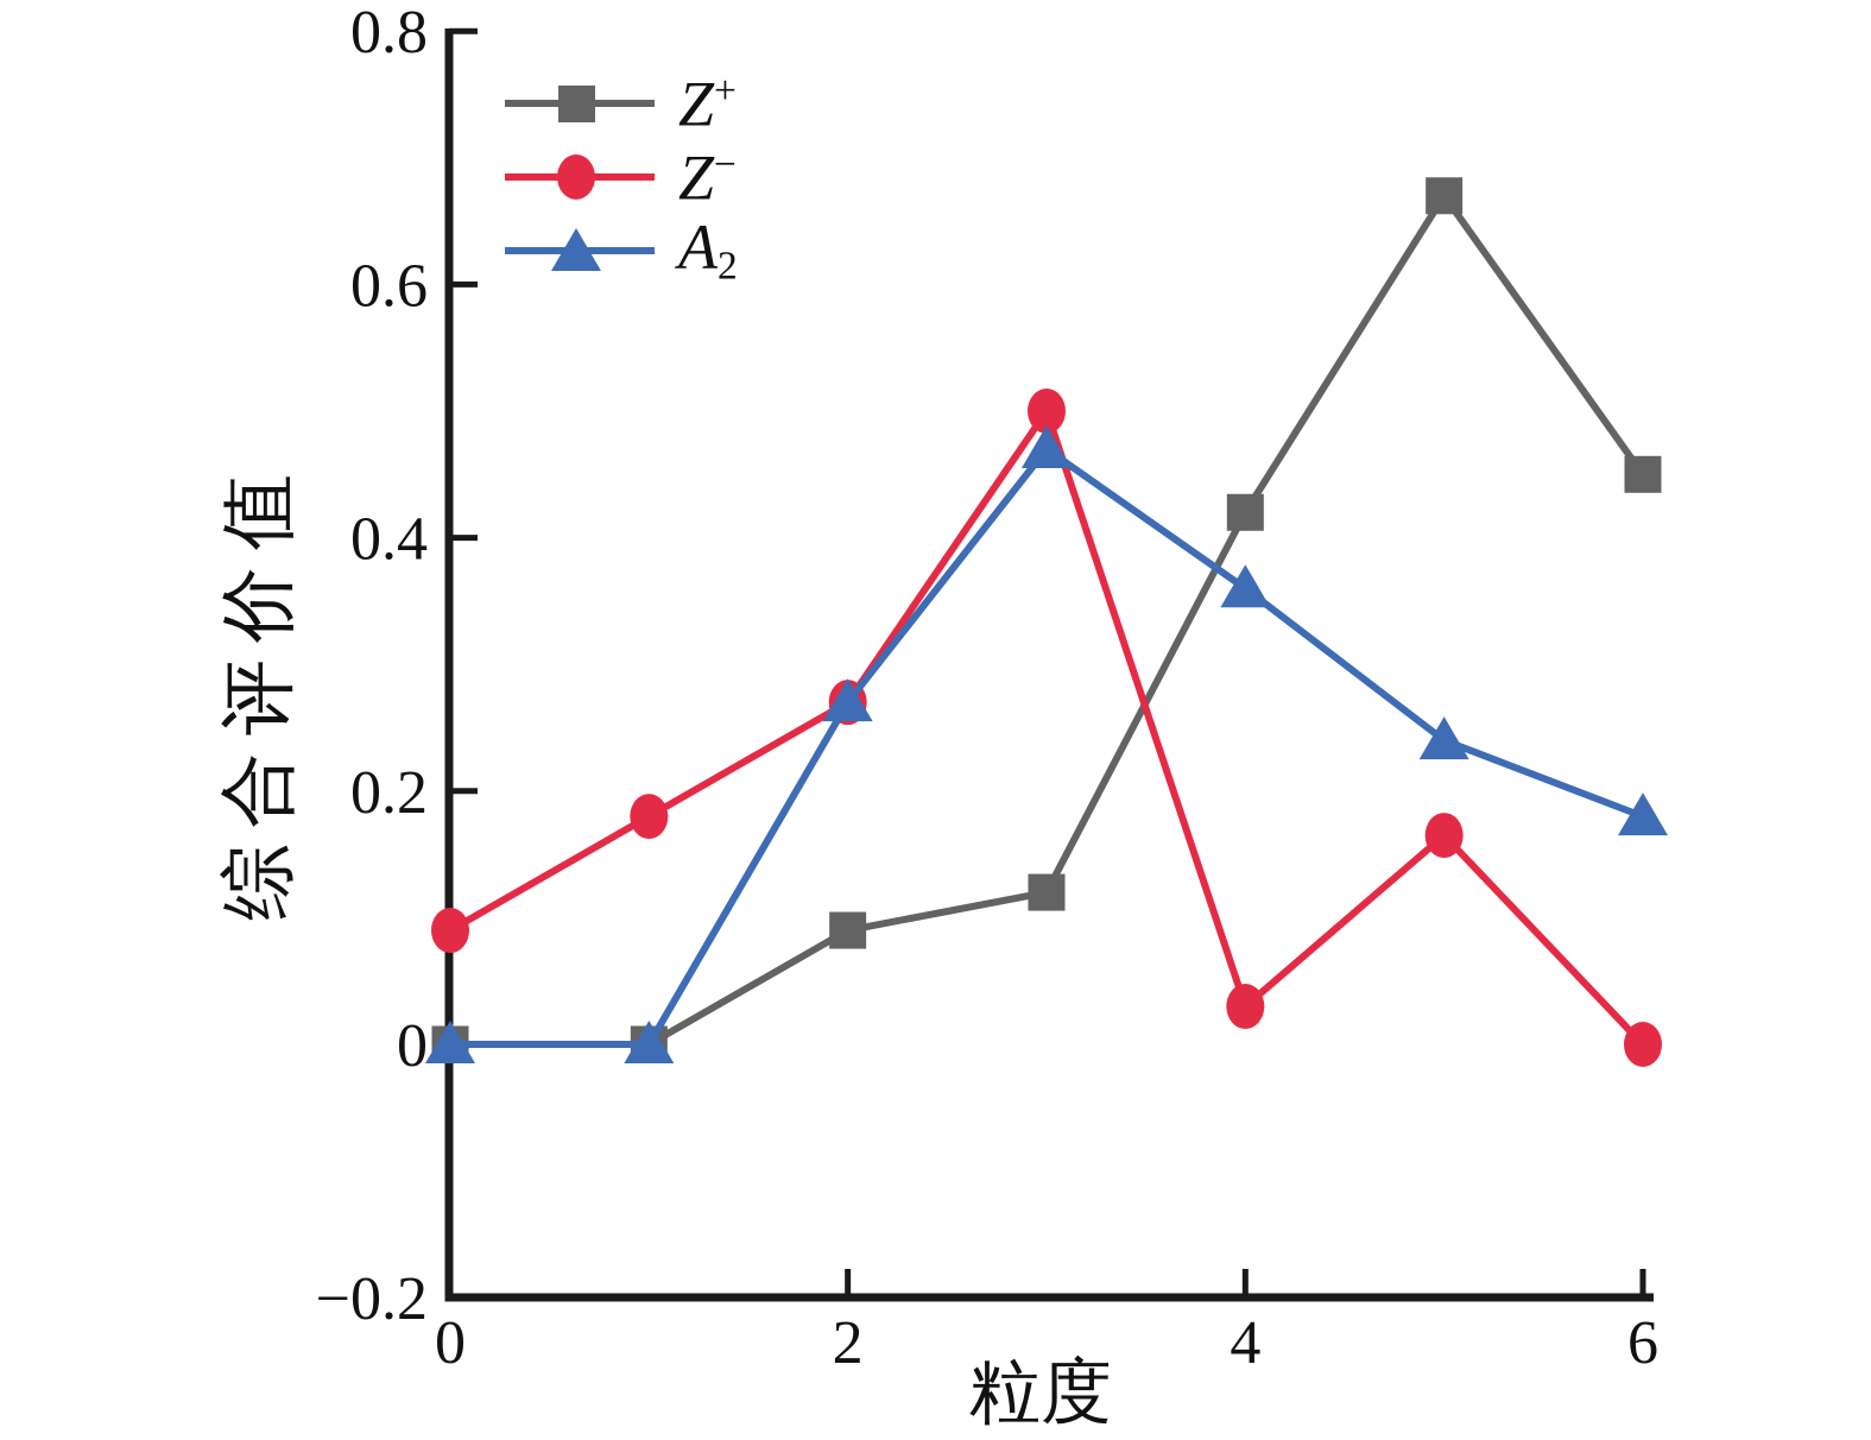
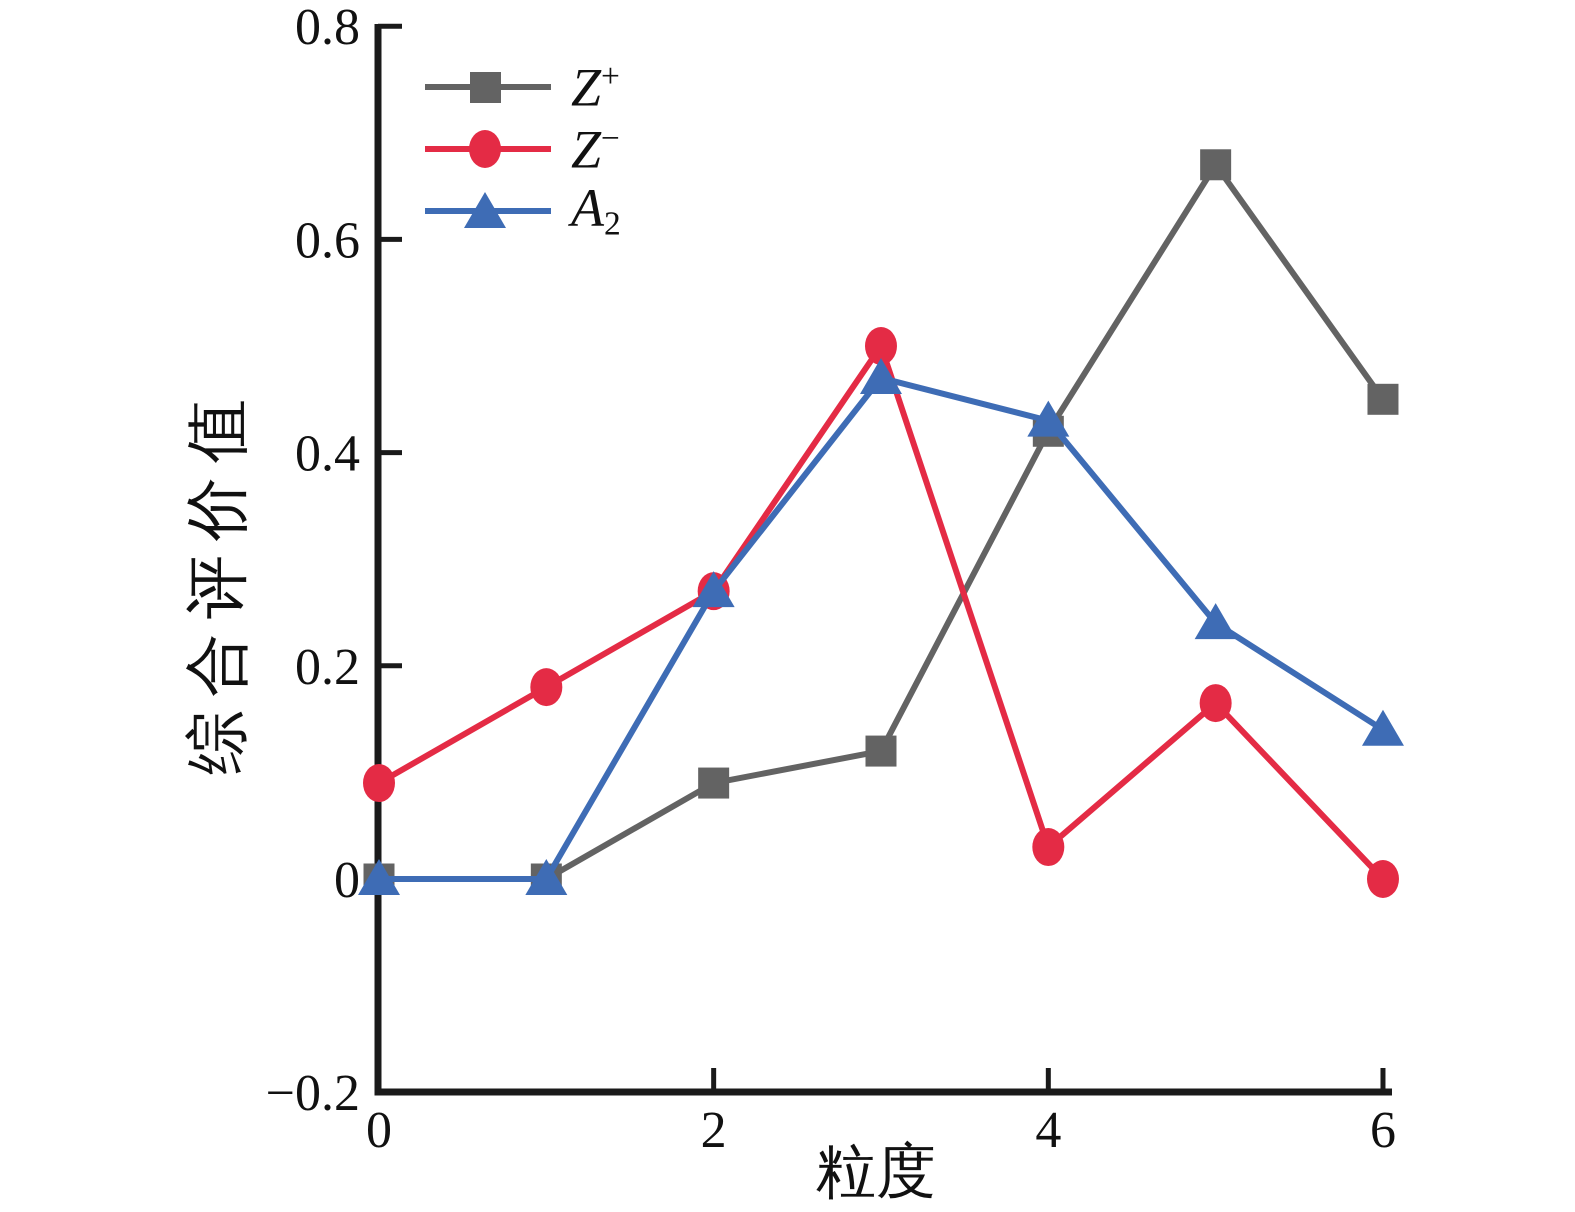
A2/4: 0.36 -> 0.43
A2/6: 0.18 -> 0.14
